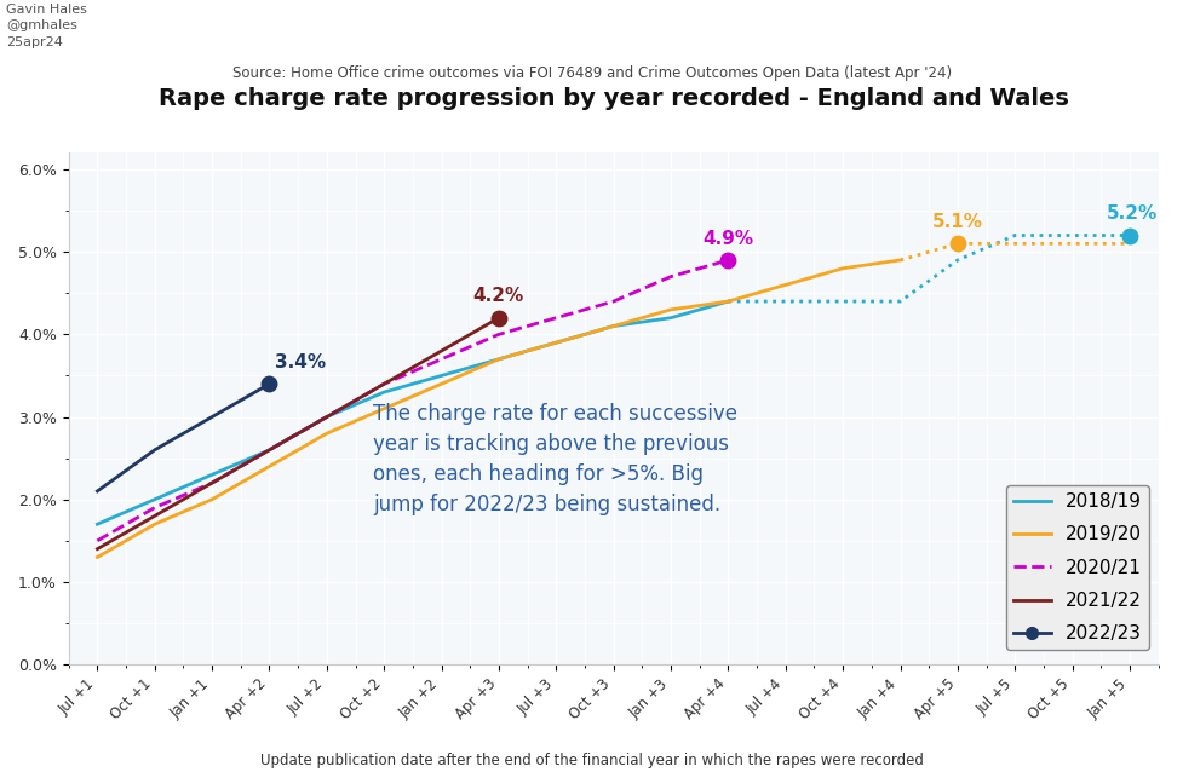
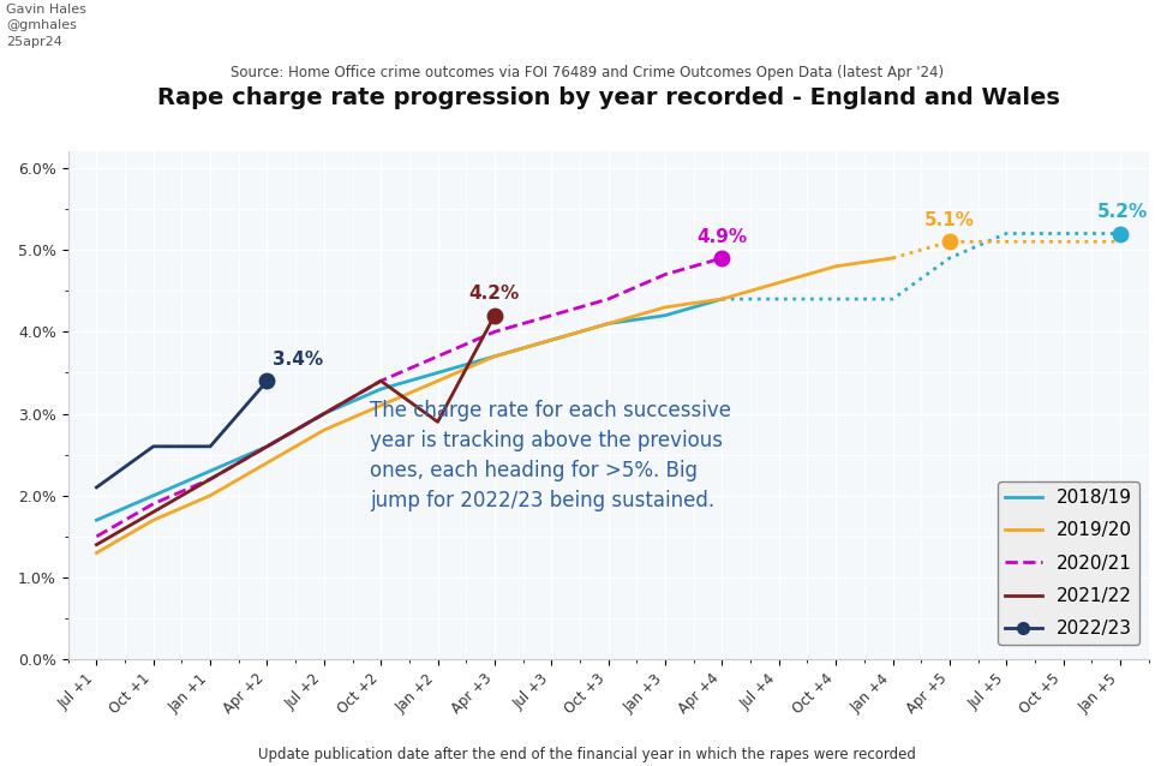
2022/23/Jan +1: 3.0% -> 2.6%
2021/22/Jan +2: 3.8% -> 2.9%
